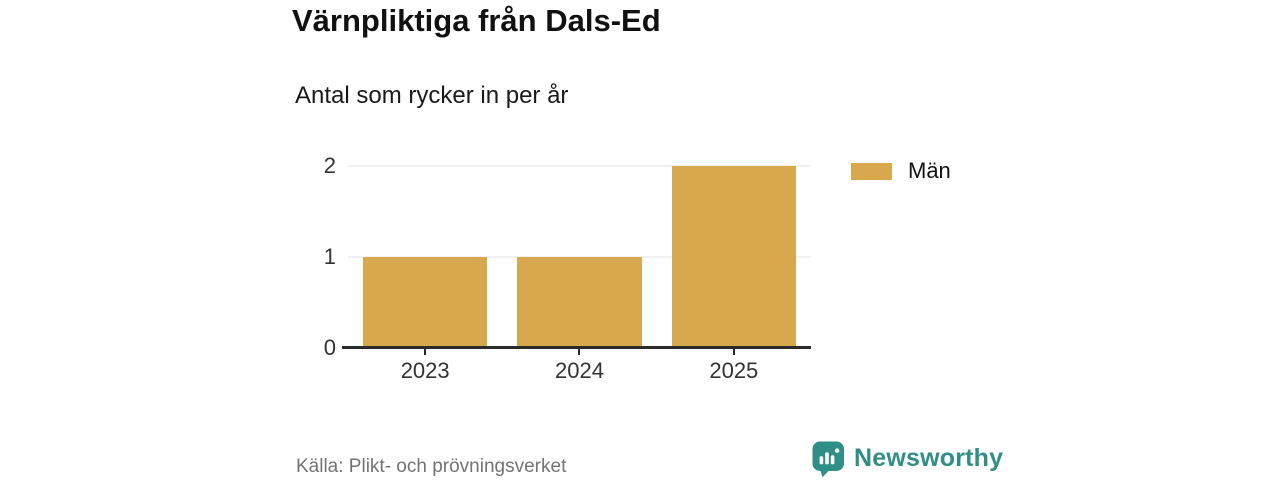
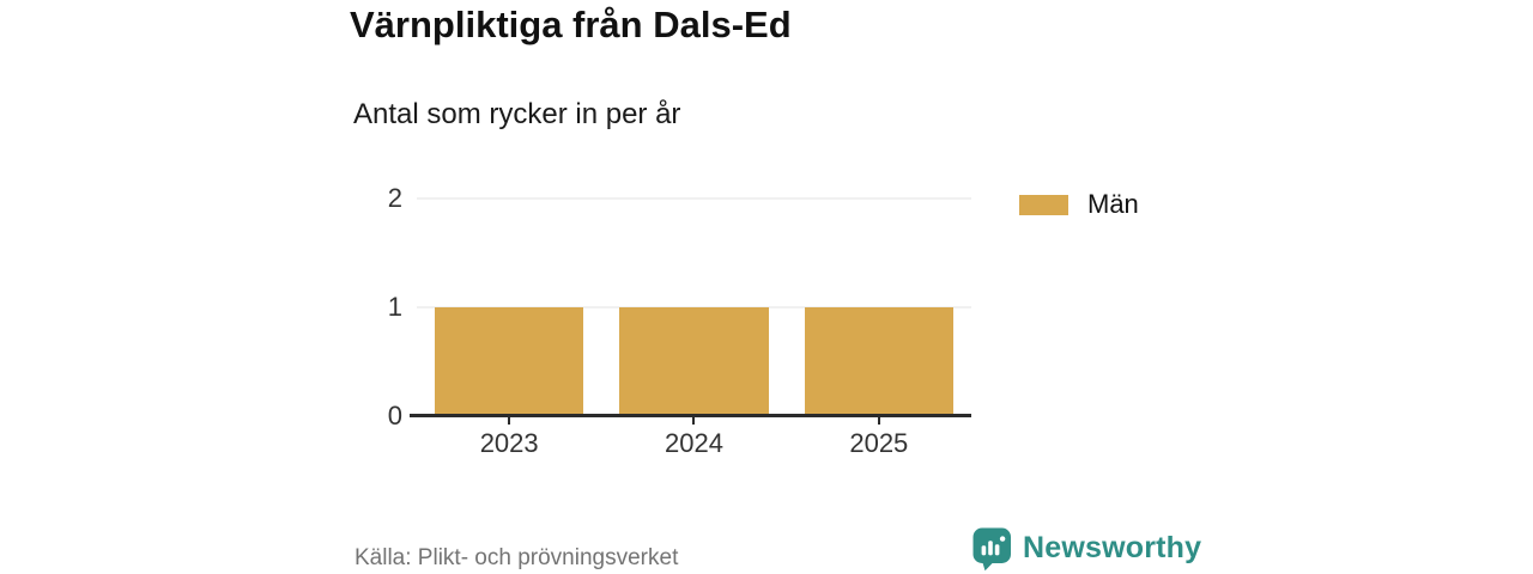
2025: 2 -> 1
